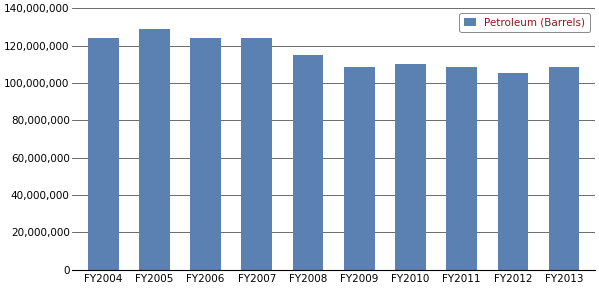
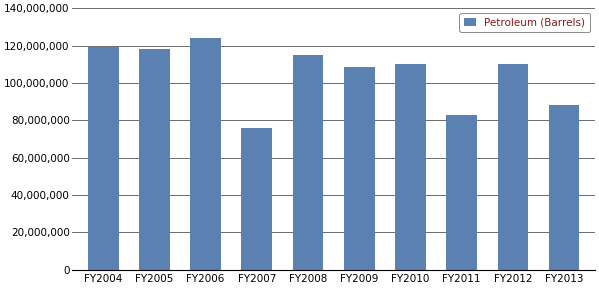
FY2004: 124,000,000 -> 119,000,000
FY2005: 129,000,000 -> 118,000,000
FY2007: 124,000,000 -> 76,000,000
FY2011: 108,000,000 -> 83,000,000
FY2012: 106,000,000 -> 110,000,000
FY2013: 108,000,000 -> 88,000,000
